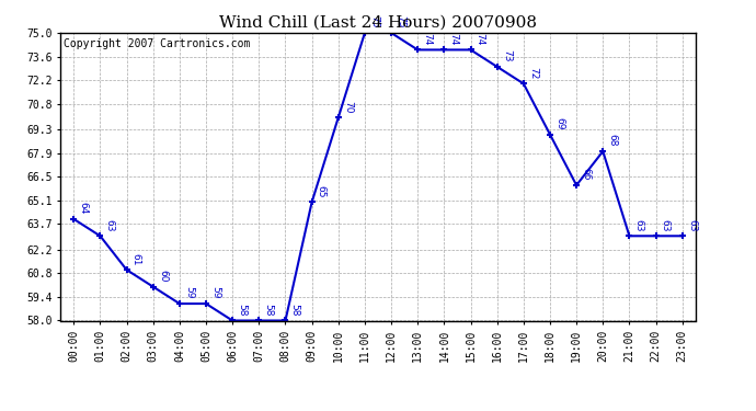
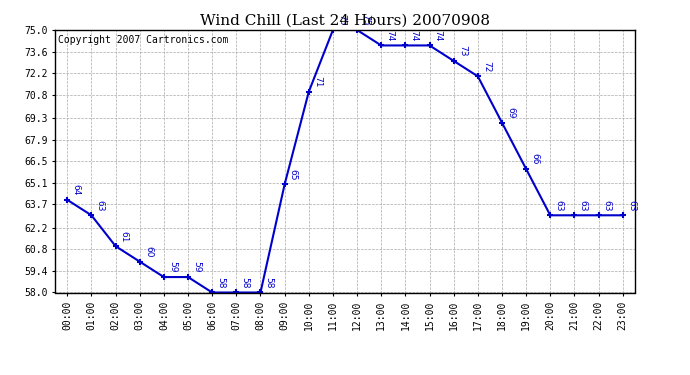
10:00: 70 -> 71
20:00: 68 -> 63
